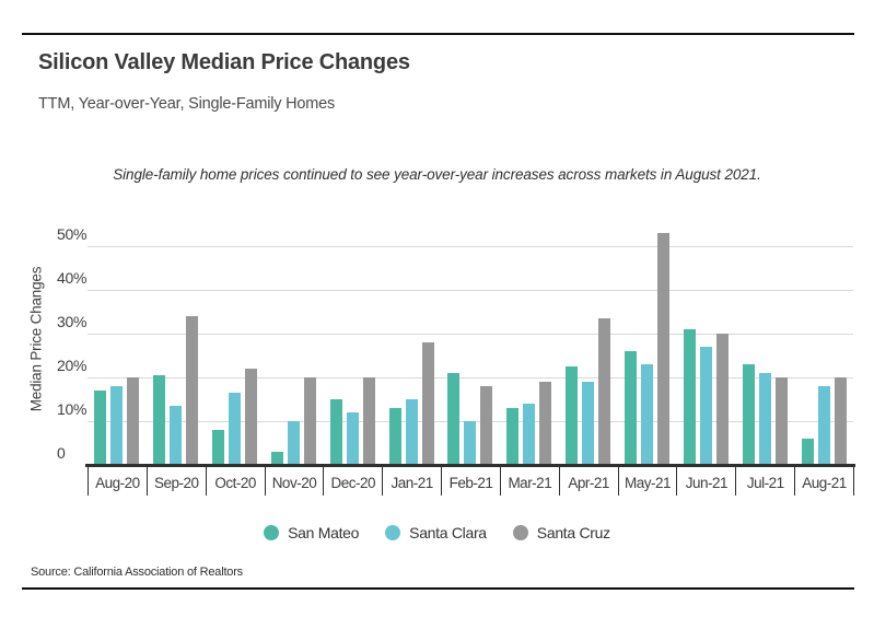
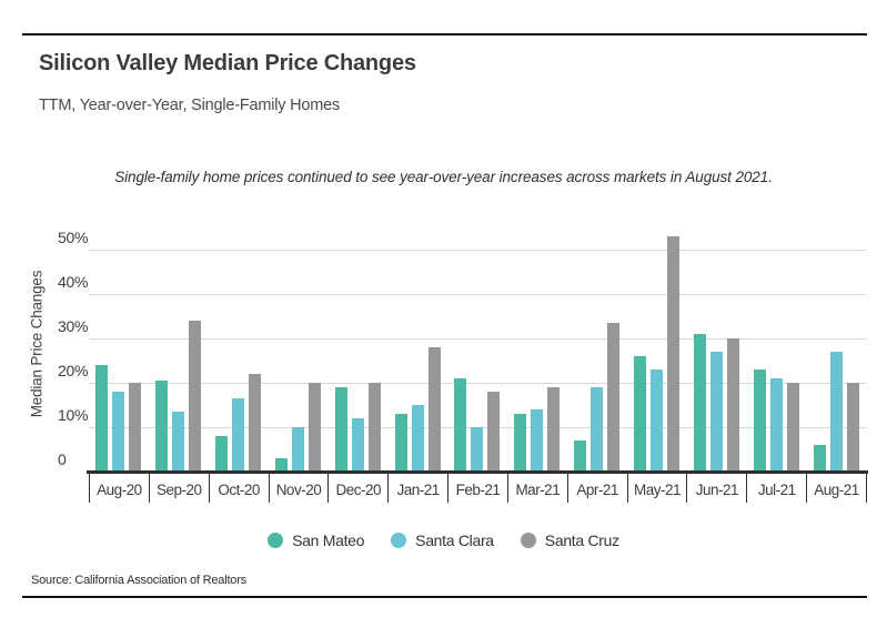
San Mateo/Aug-20: 17% -> 24%
San Mateo/Dec-20: 15% -> 19%
San Mateo/Apr-21: 22% -> 7%
Santa Clara/Aug-21: 18% -> 27%
